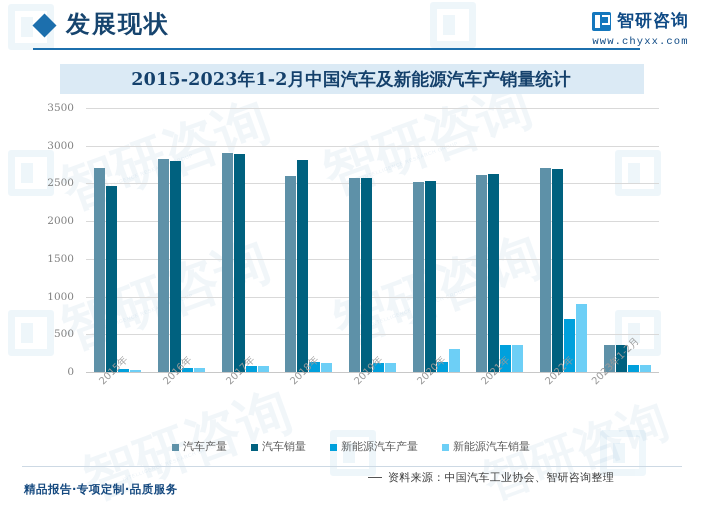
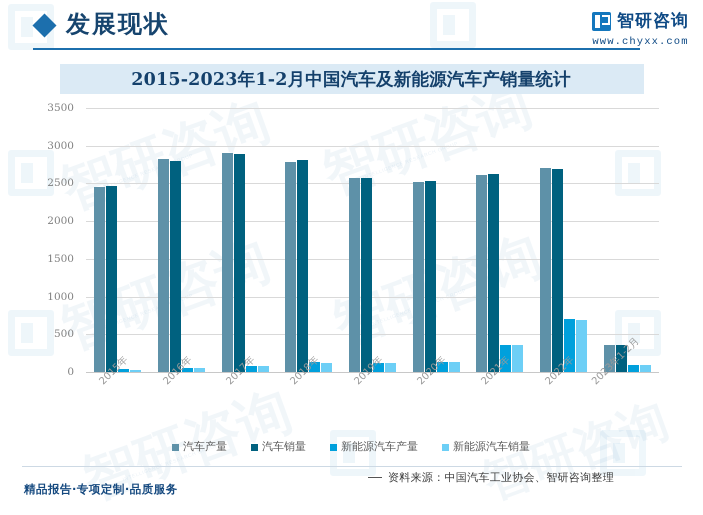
汽车产量/2015年: 2700 -> 2400
汽车产量/2018年: 2600 -> 2800
新能源汽车销量/2020年: 300 -> 100
新能源汽车销量/2022年: 900 -> 700
